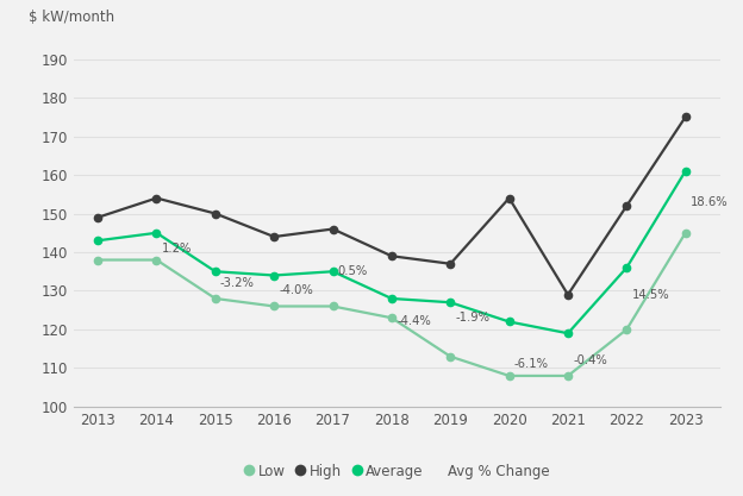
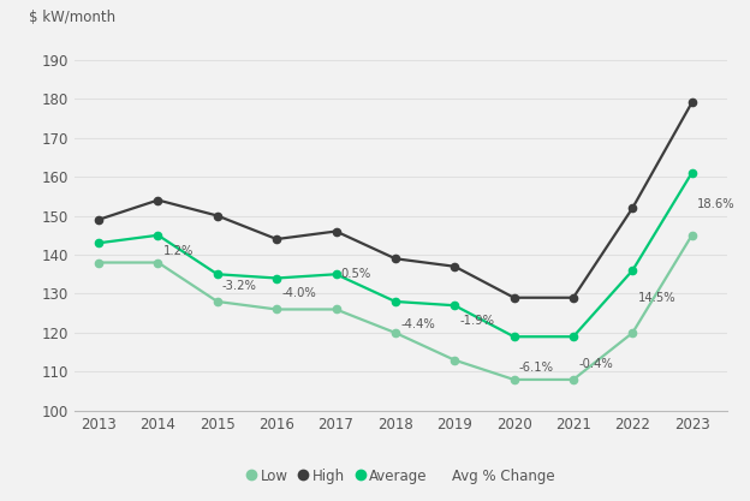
Low/2018: 123 -> 120
High/2020: 154 -> 129
Average/2020: 122 -> 119
High/2023: 175 -> 179
